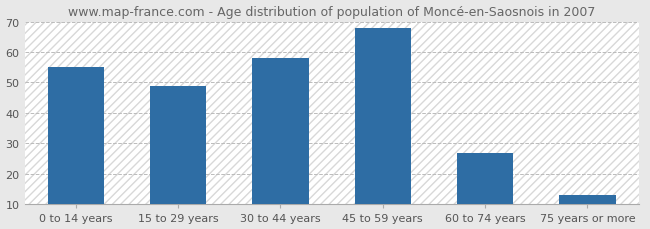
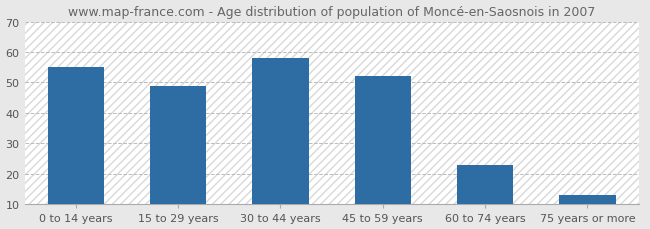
45 to 59 years: 68 -> 52
60 to 74 years: 27 -> 23
